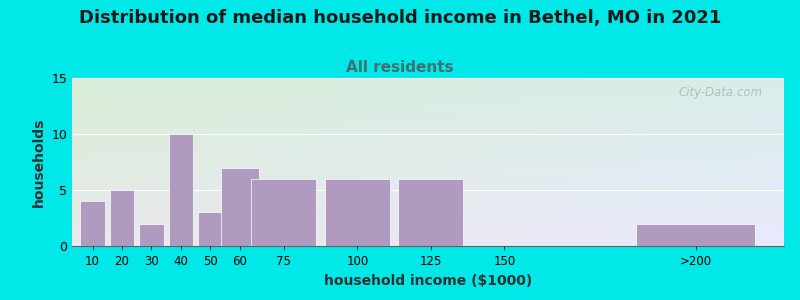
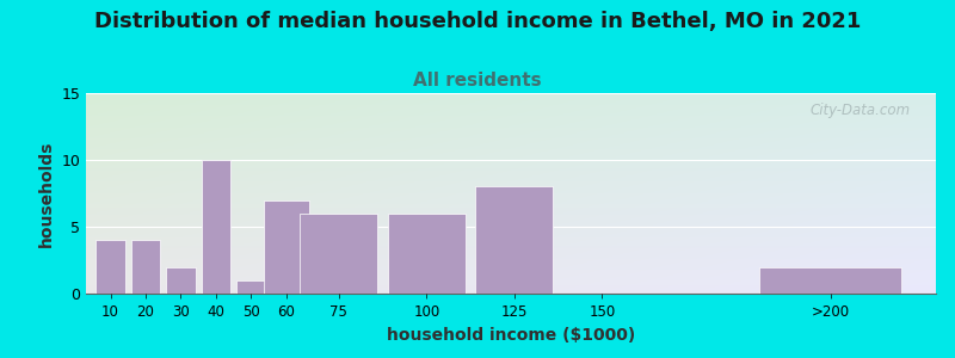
20: 5 -> 4
50: 3 -> 1
125: 6 -> 8
